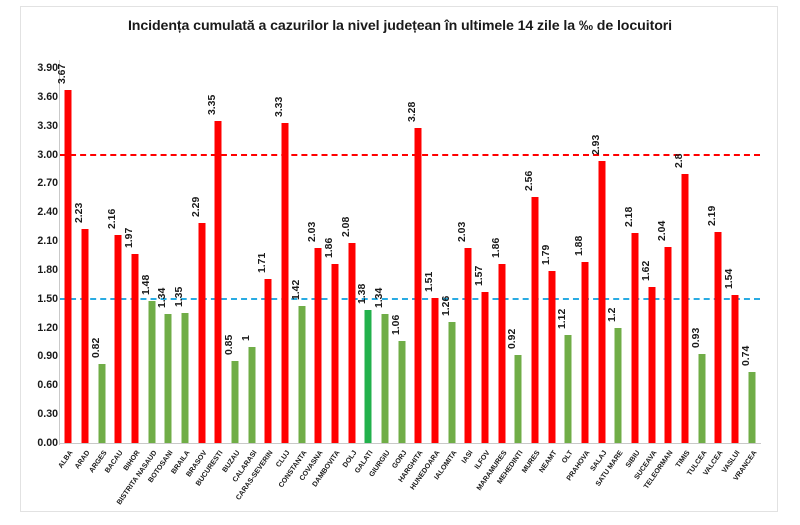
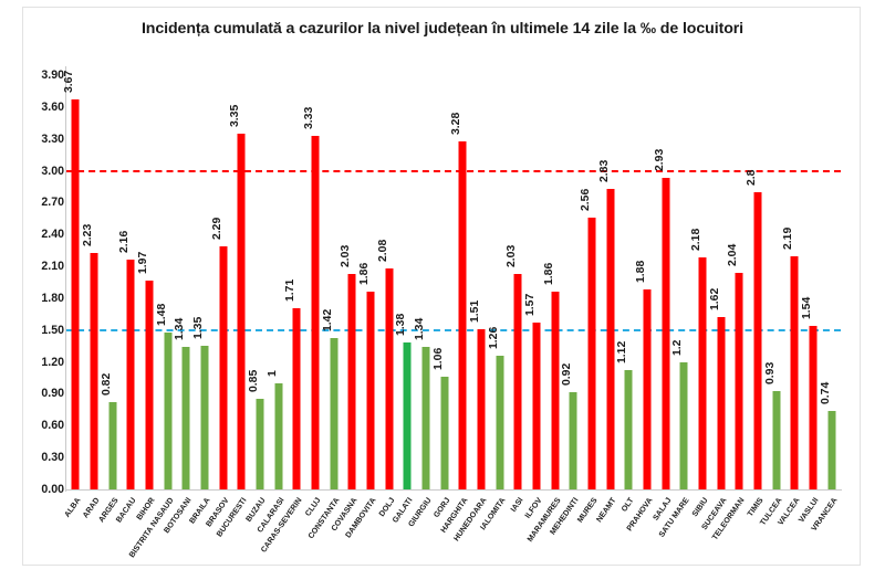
NEAMT: 1.79 -> 2.83
